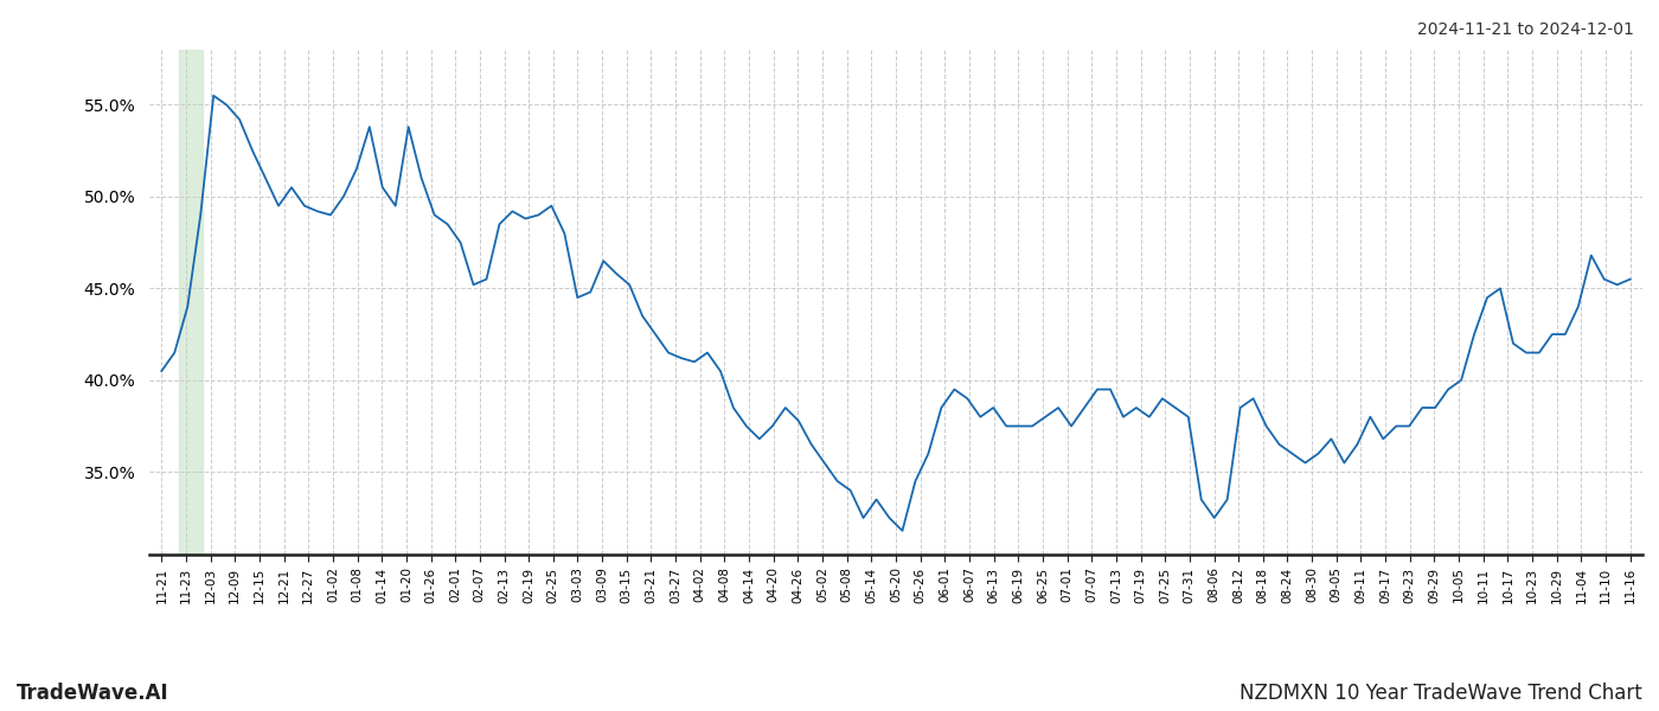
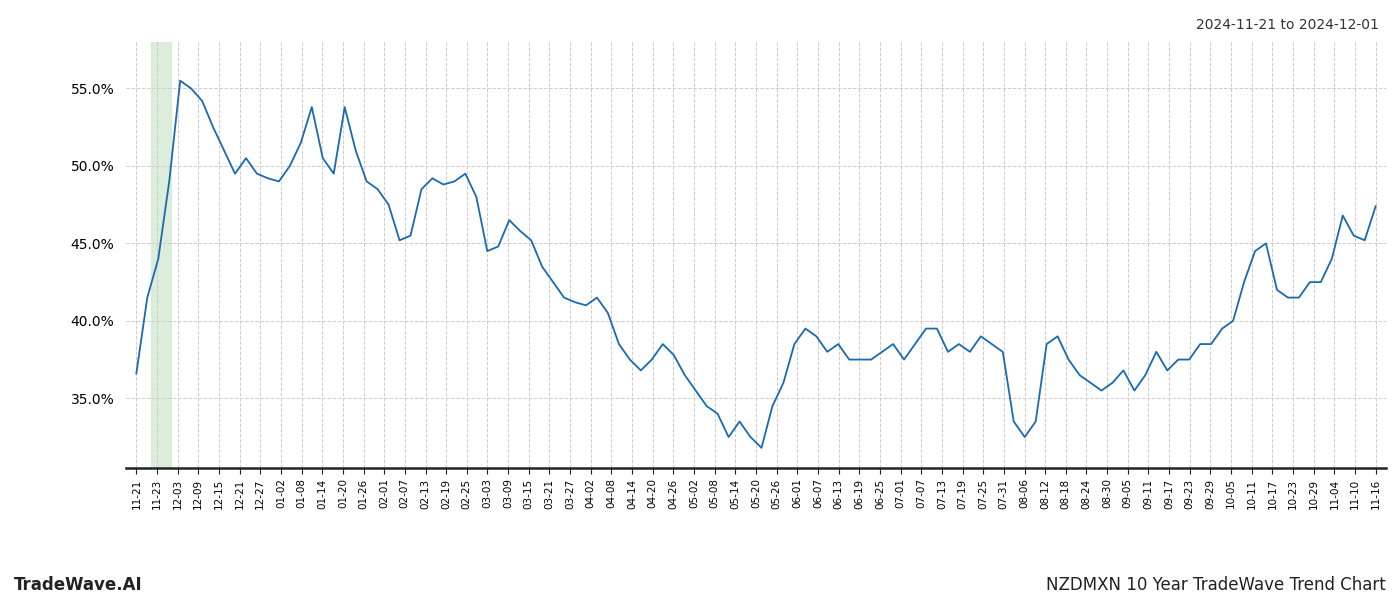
11-21: 40.5% -> 36.6%
11-16: 45.5% -> 47.4%
